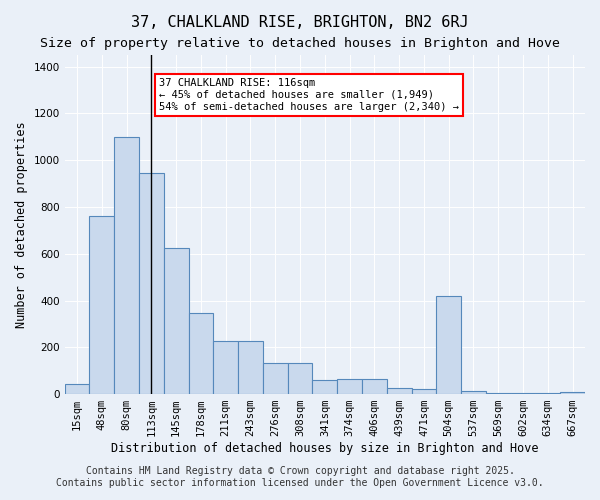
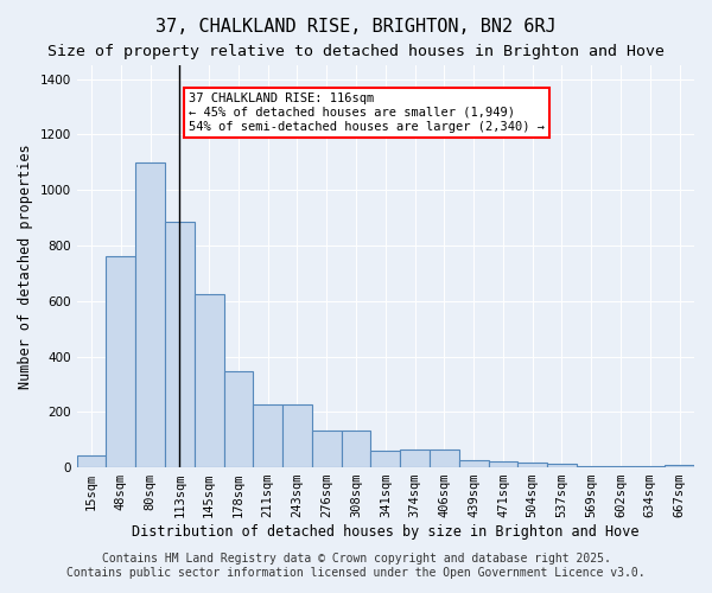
113sqm: 945 -> 885
504sqm: 420 -> 18
